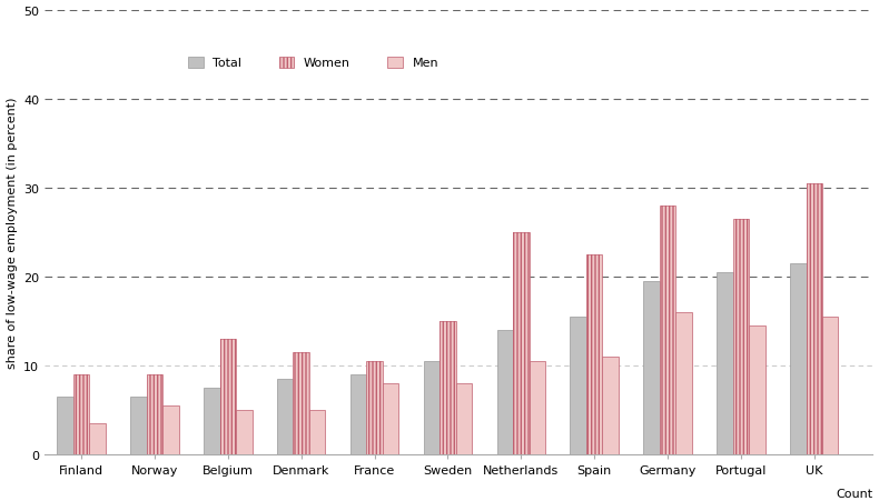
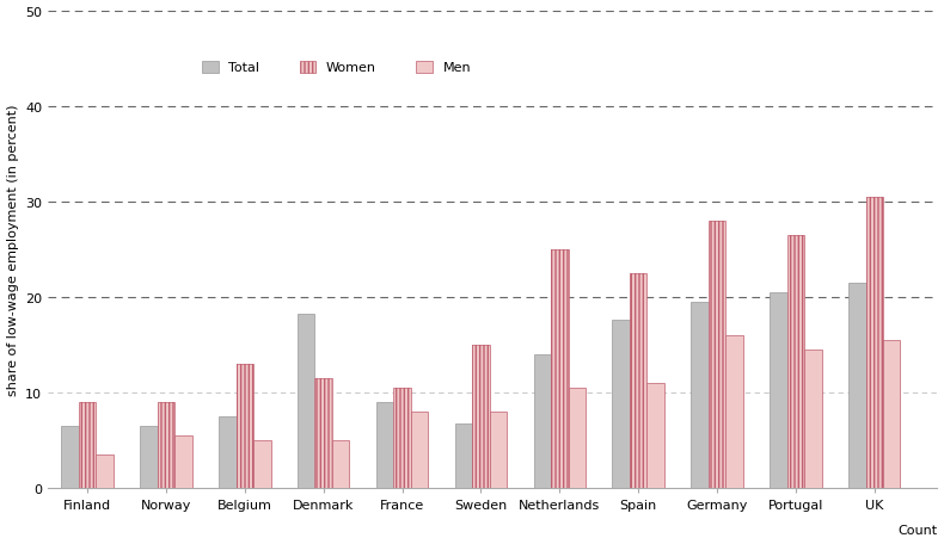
Total/Denmark: 8.5 -> 18.2
Total/Sweden: 10.5 -> 6.8
Total/Spain: 15.5 -> 17.6
